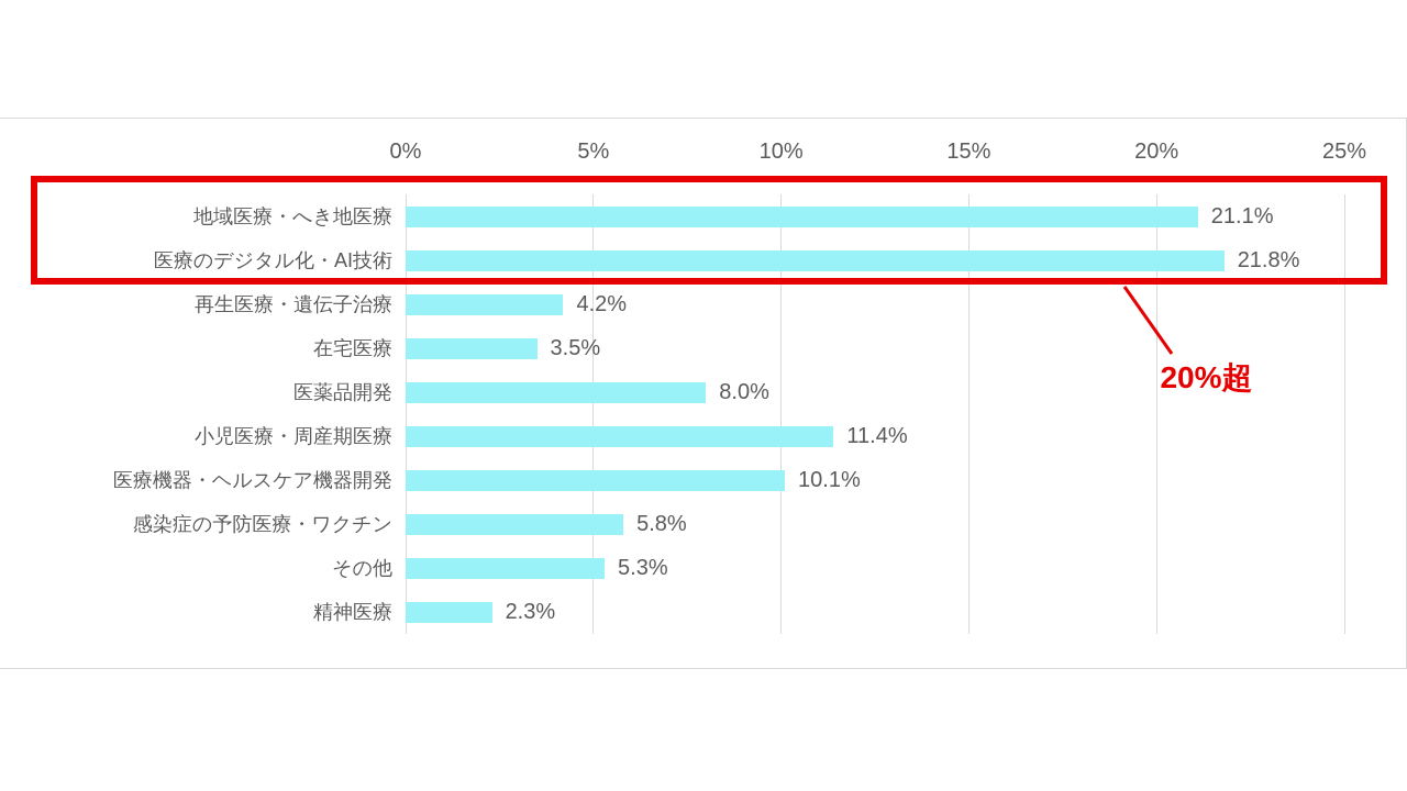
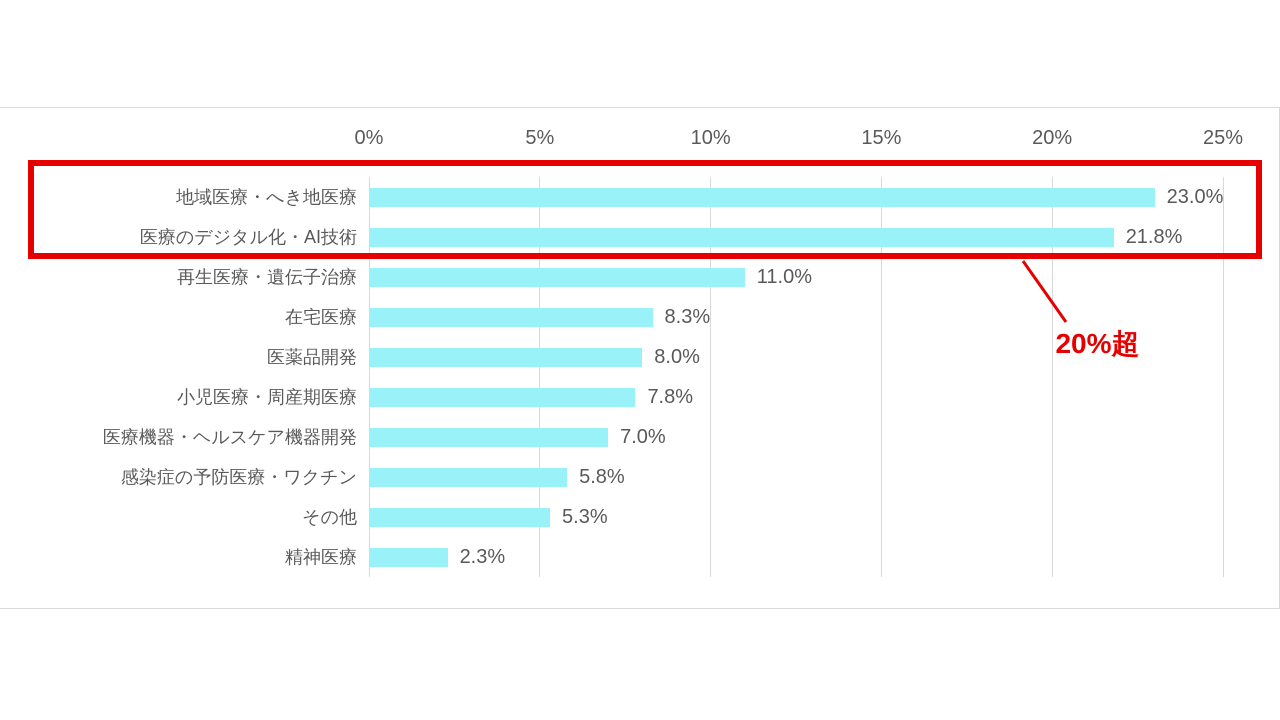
地域医療・へき地医療: 21.1% -> 23.0%
再生医療・遺伝子治療: 4.2% -> 11.0%
在宅医療: 3.5% -> 8.3%
小児医療・周産期医療: 11.4% -> 7.8%
医療機器・ヘルスケア機器開発: 10.1% -> 7.0%
